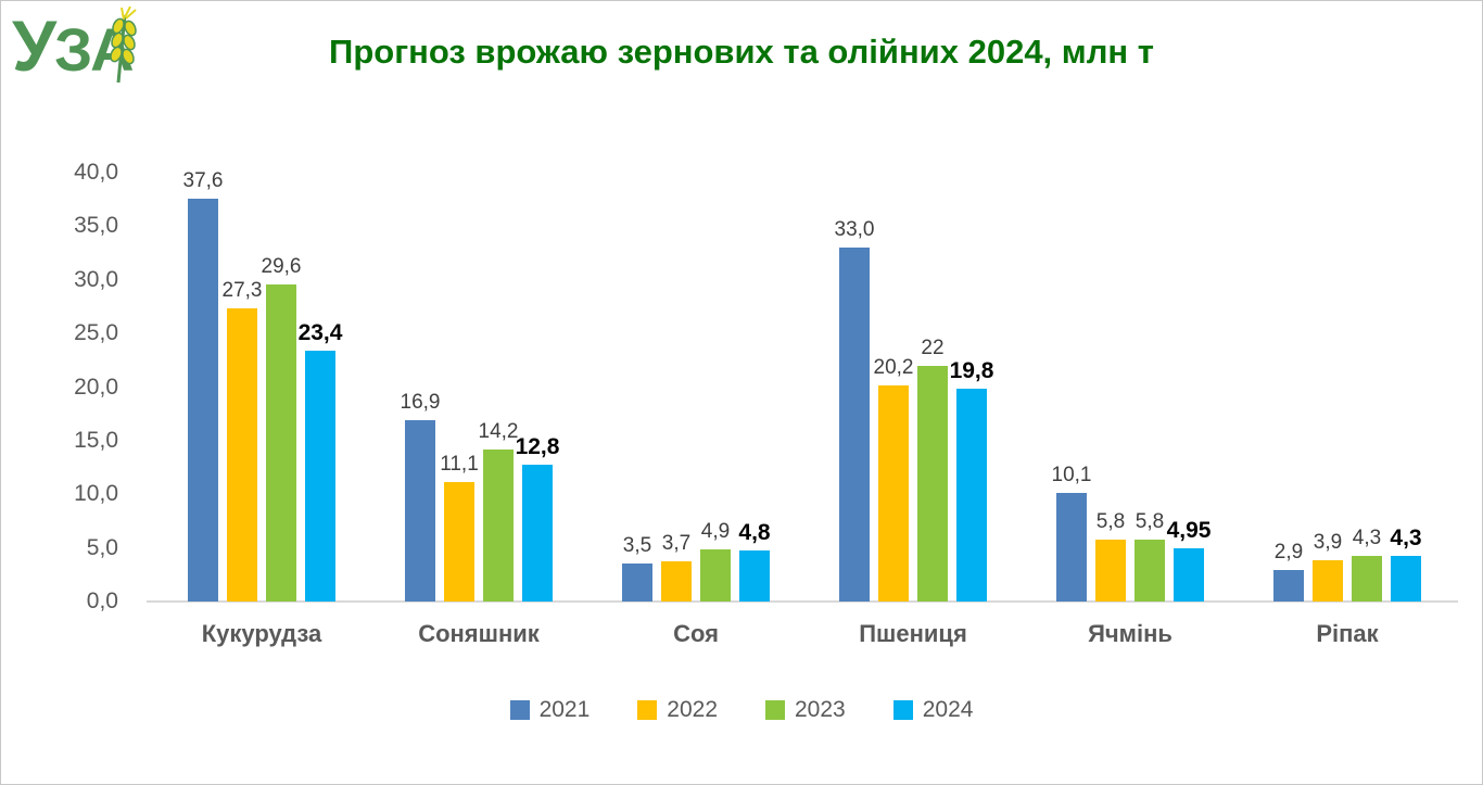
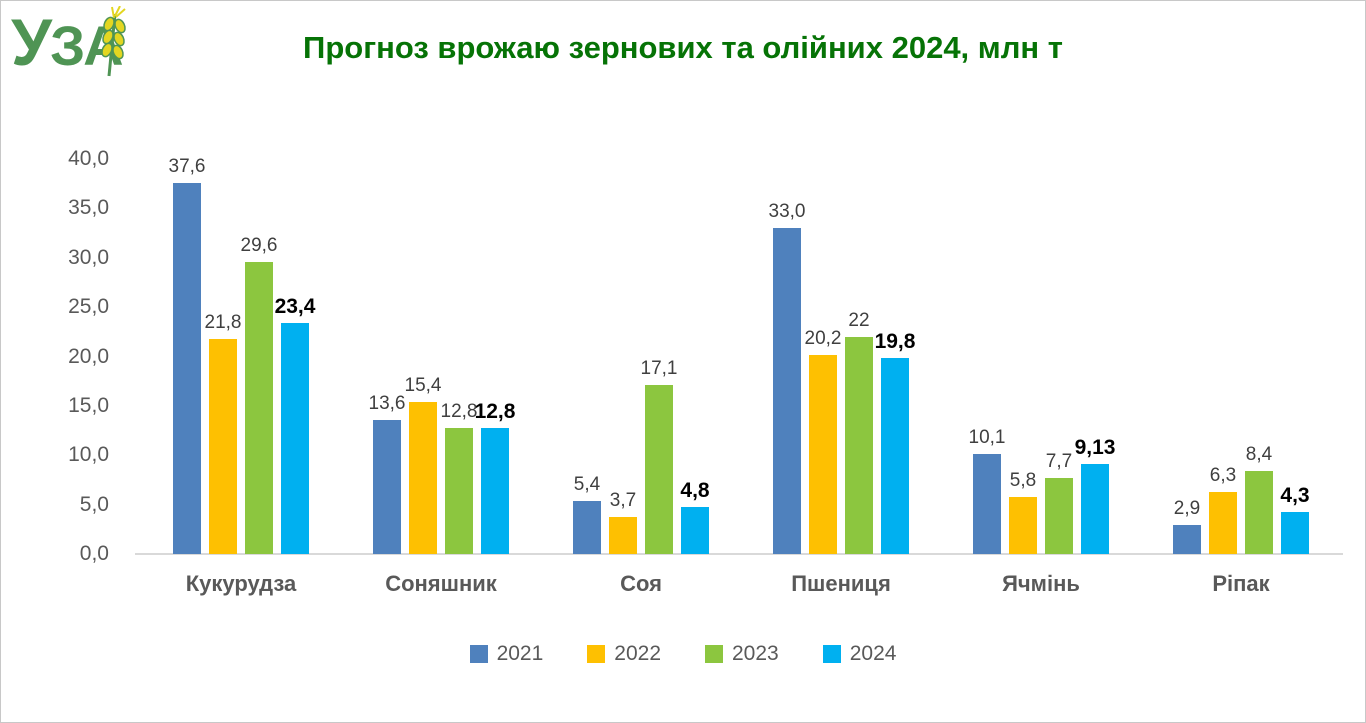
2022/Кукурудза: 27,3 -> 21,8
2021/Соняшник: 16,9 -> 13,6
2022/Соняшник: 11,1 -> 15,4
2023/Соняшник: 14,2 -> 12,8
2021/Соя: 3,5 -> 5,4
2023/Соя: 4,9 -> 17,1
2023/Ячмінь: 5,8 -> 7,7
2024/Ячмінь: 4,95 -> 9,13
2022/Ріпак: 3,9 -> 6,3
2023/Ріпак: 4,3 -> 8,4
